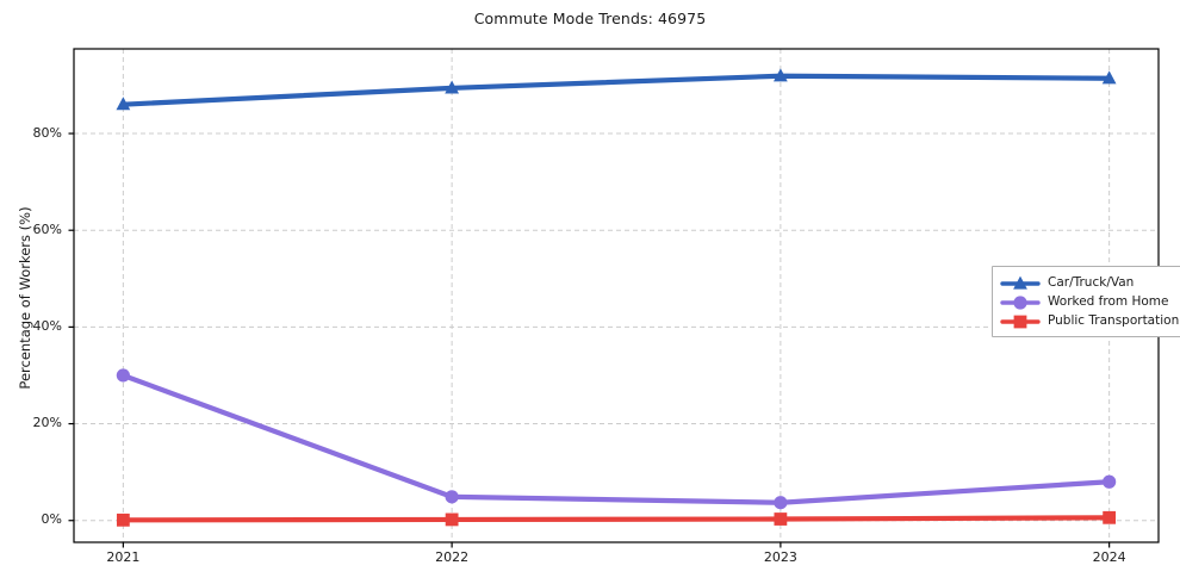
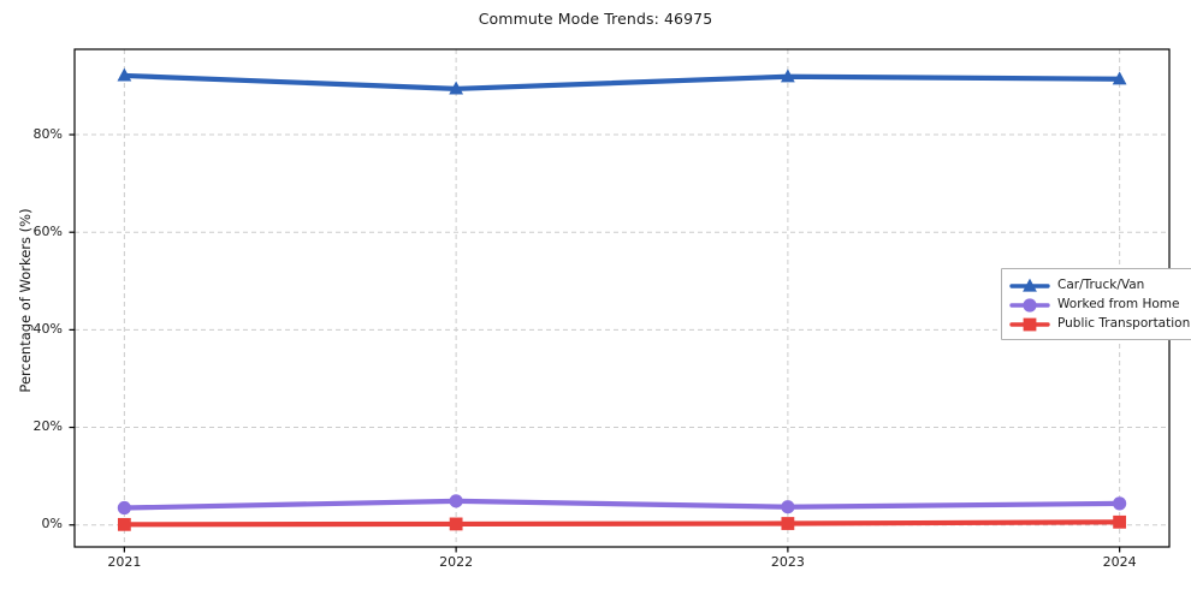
Car/Truck/Van/2021: 86% -> 92%
Worked from Home/2021: 30% -> 4%
Worked from Home/2024: 8% -> 4%
